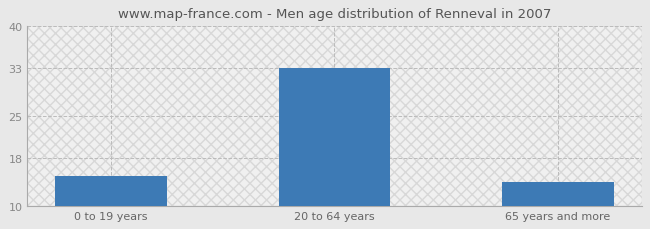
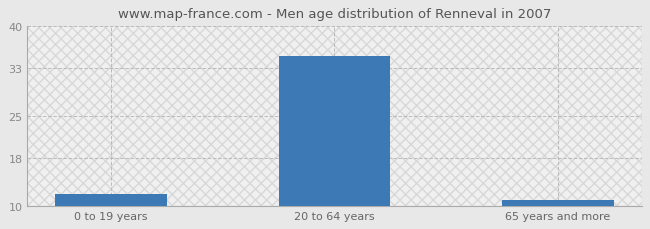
0 to 19 years: 15 -> 12
20 to 64 years: 33 -> 35
65 years and more: 14 -> 11
